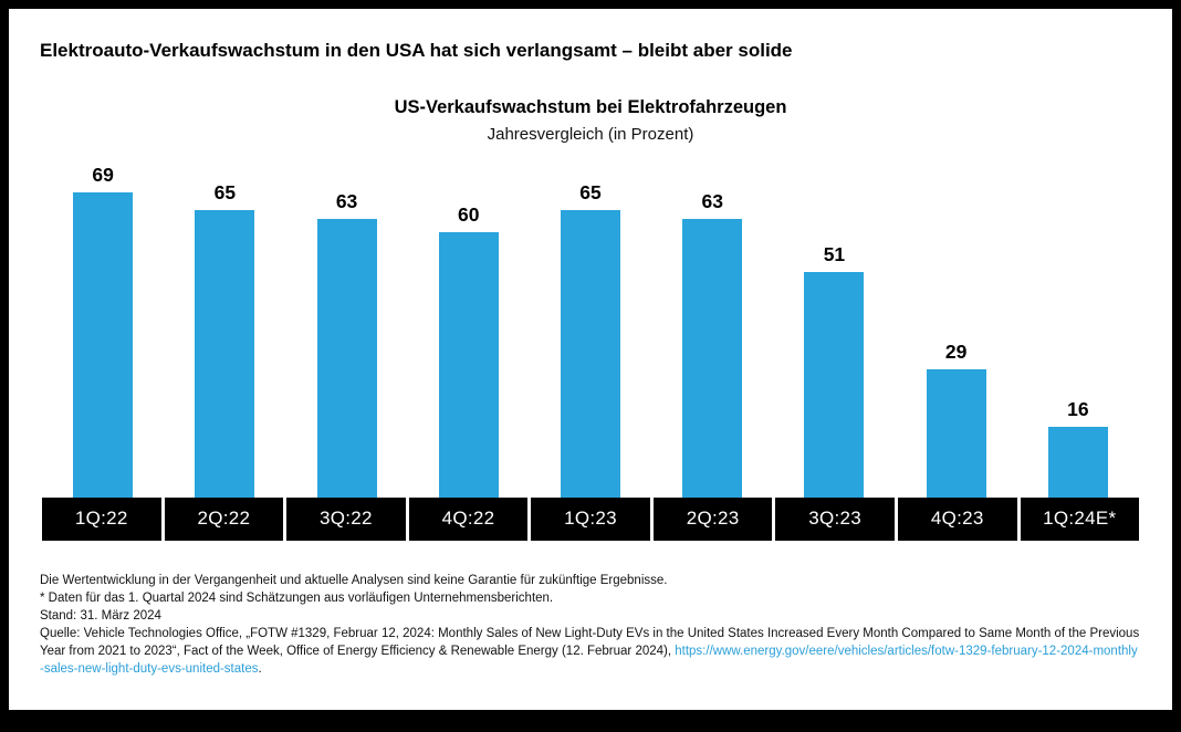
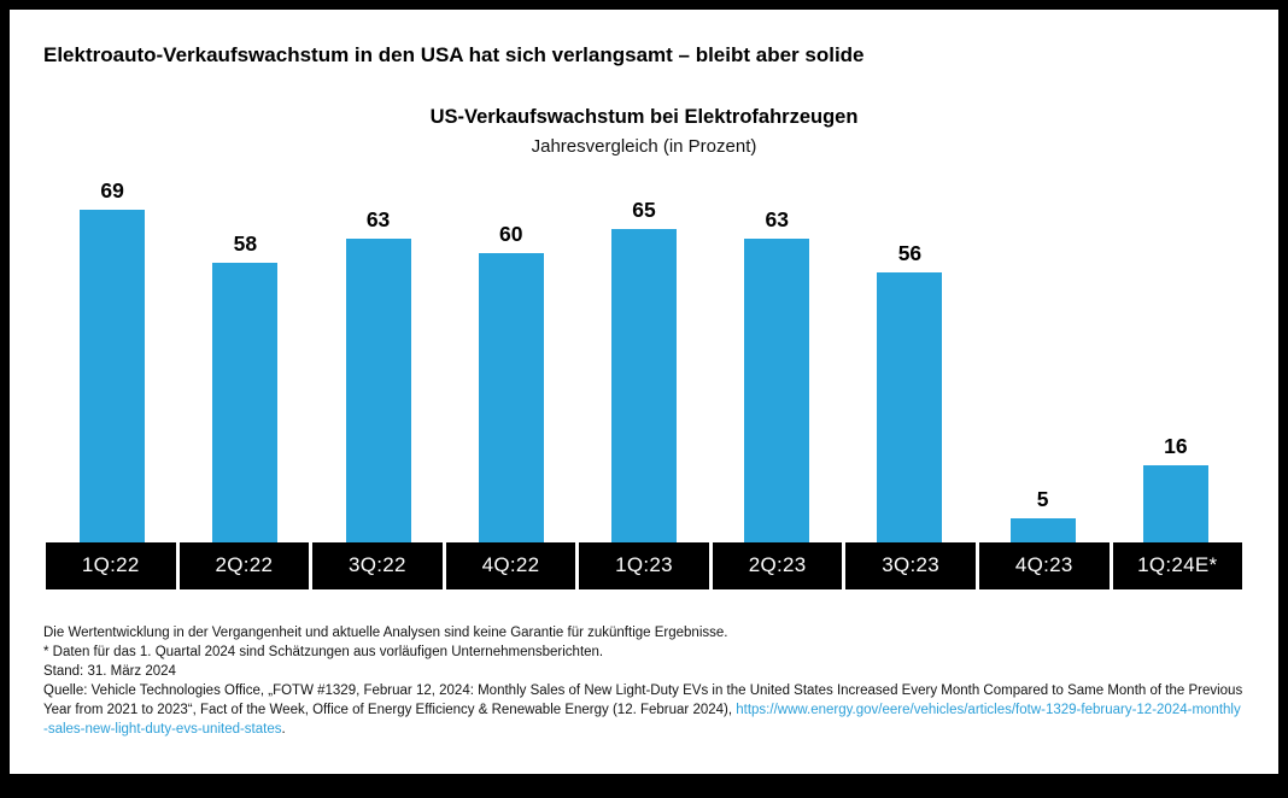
2Q:22: 65 -> 58
3Q:23: 51 -> 56
4Q:23: 29 -> 5
